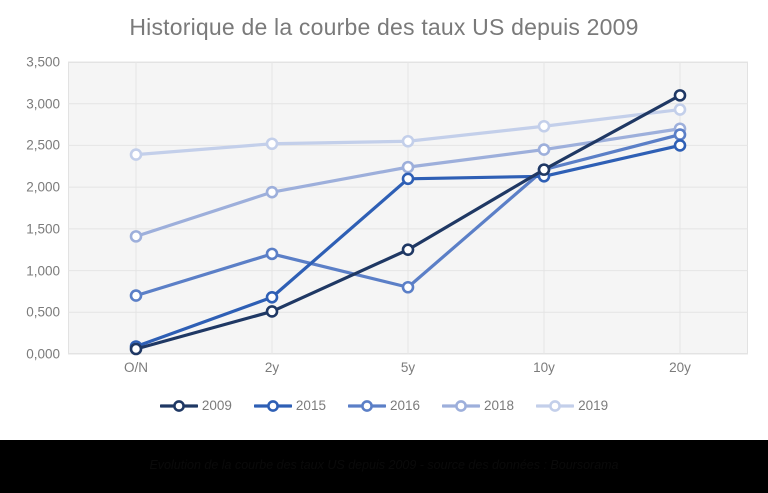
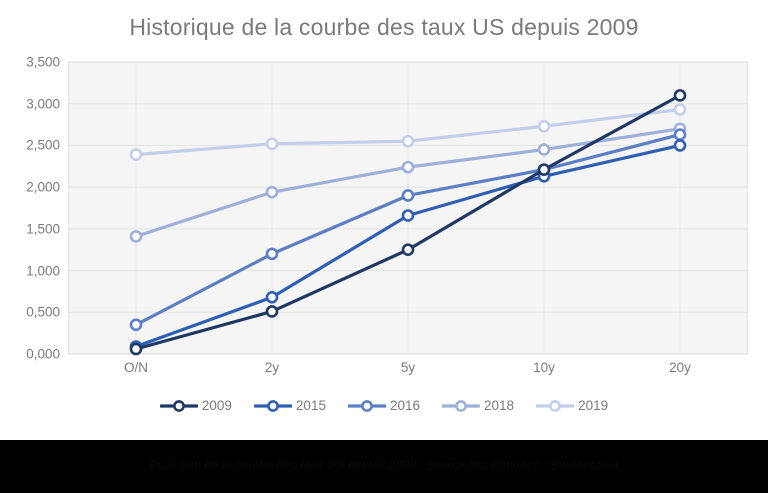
2016/O/N: 0,7 -> 0,3
2015/5y: 2,1 -> 1,7
2016/5y: 0,8 -> 1,9
